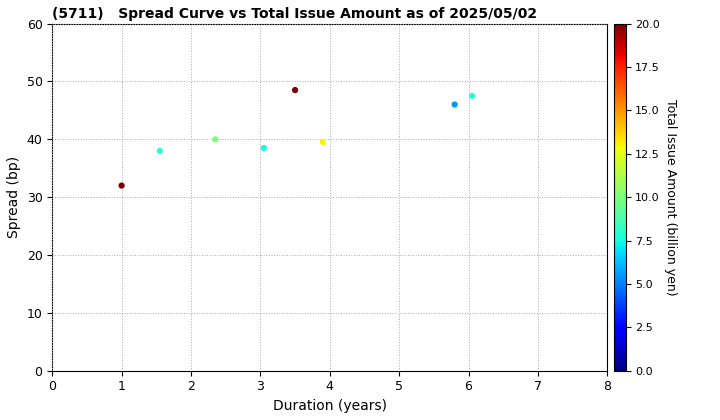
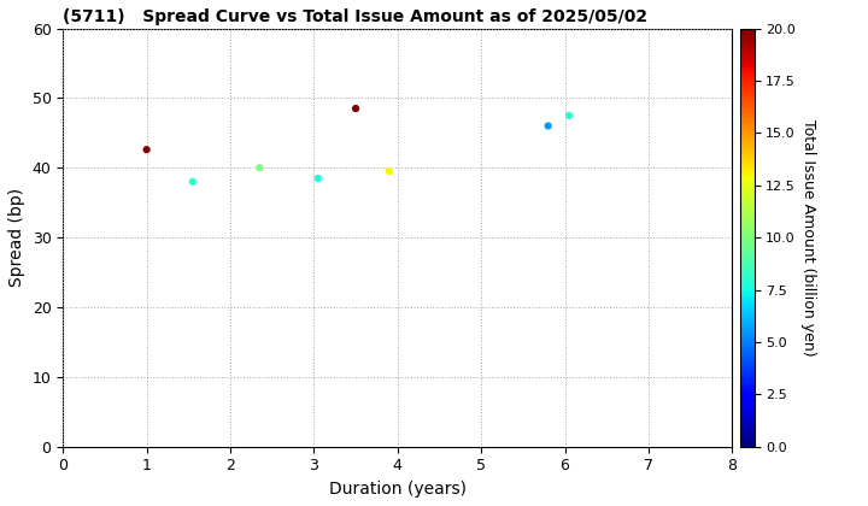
1: 32.0 -> 42.6
